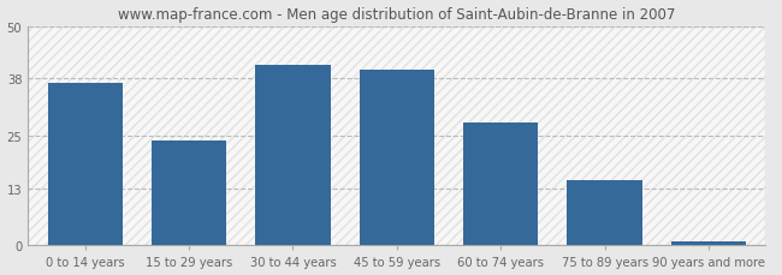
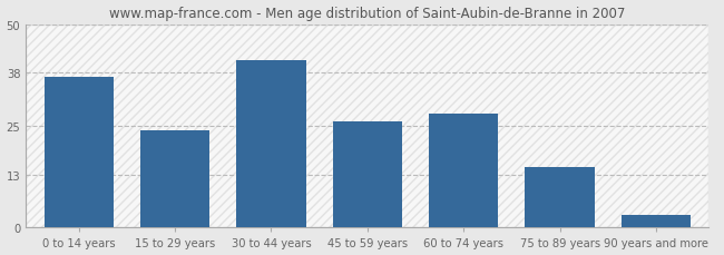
45 to 59 years: 40 -> 26
90 years and more: 1 -> 3
